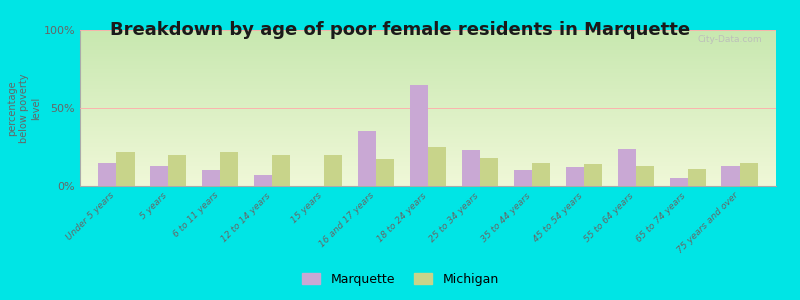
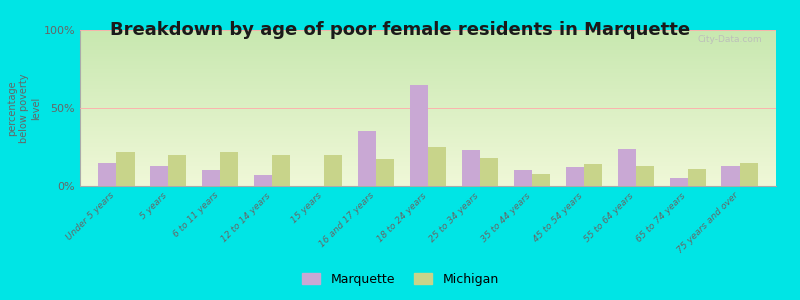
Michigan/35 to 44 years: 15% -> 8%
